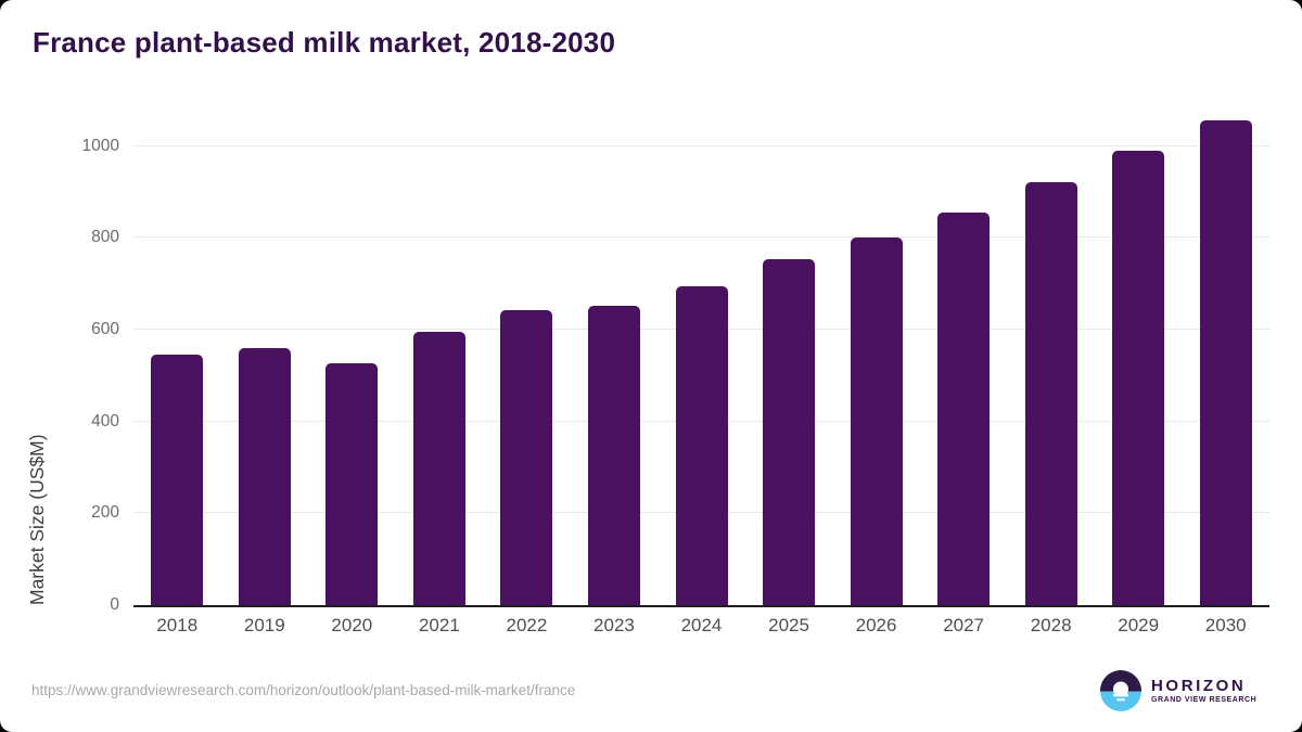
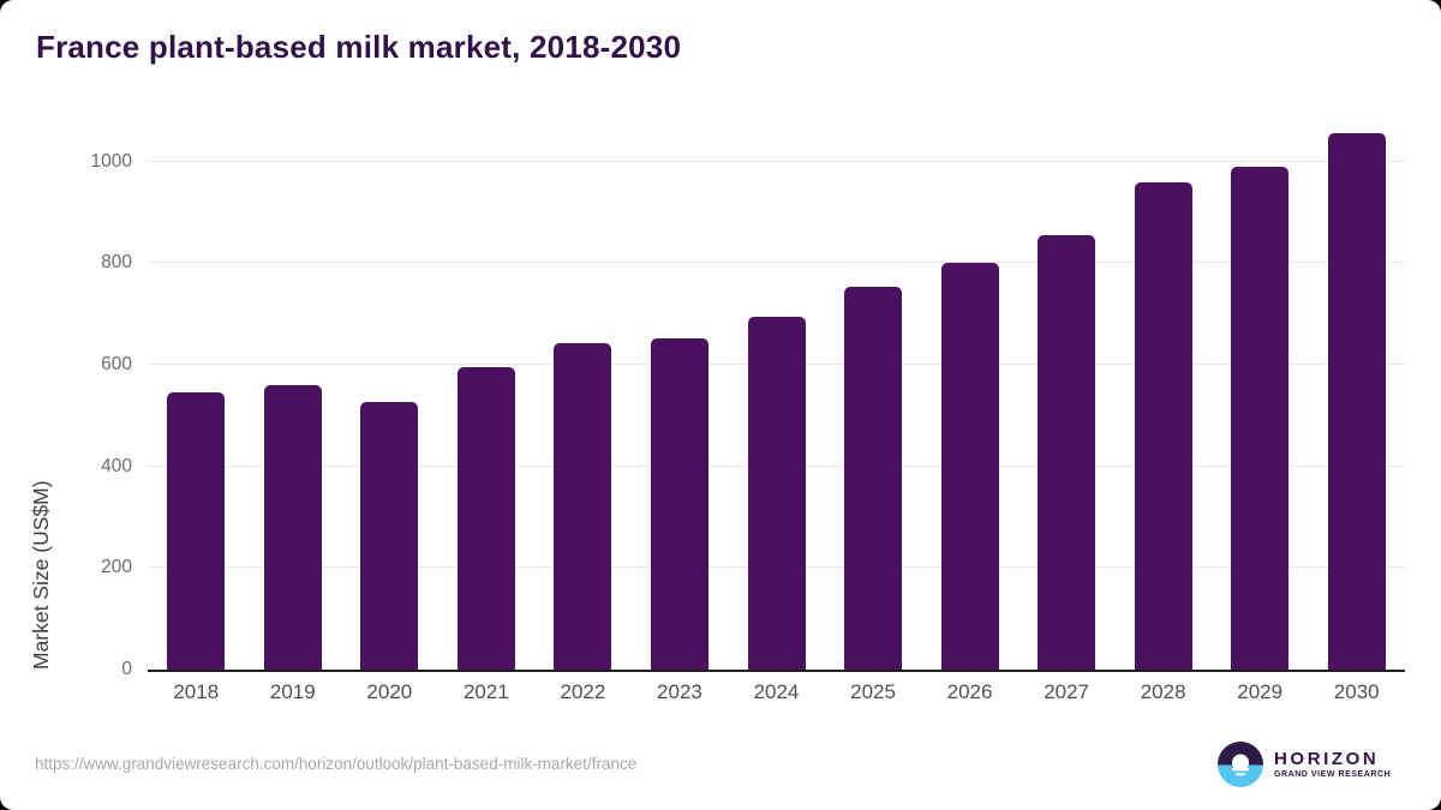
2028: 920 -> 960
